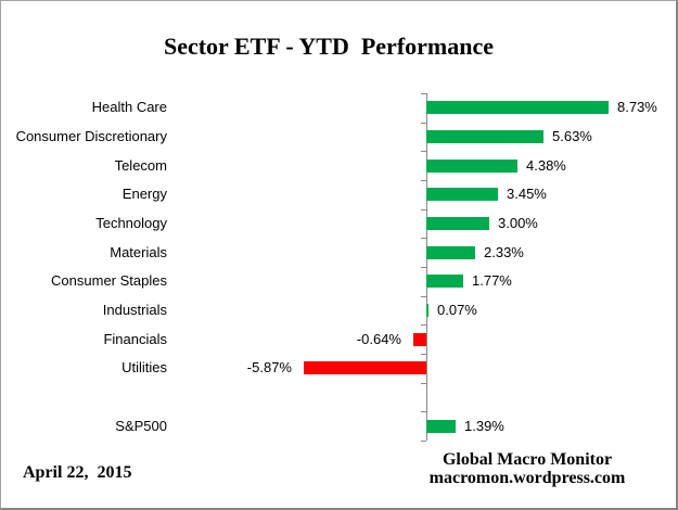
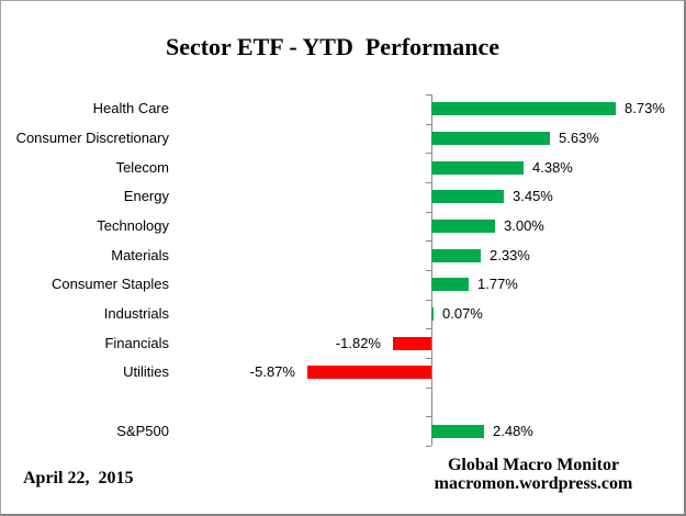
Financials: -0.64% -> -1.82%
S&P500: 1.39% -> 2.48%
